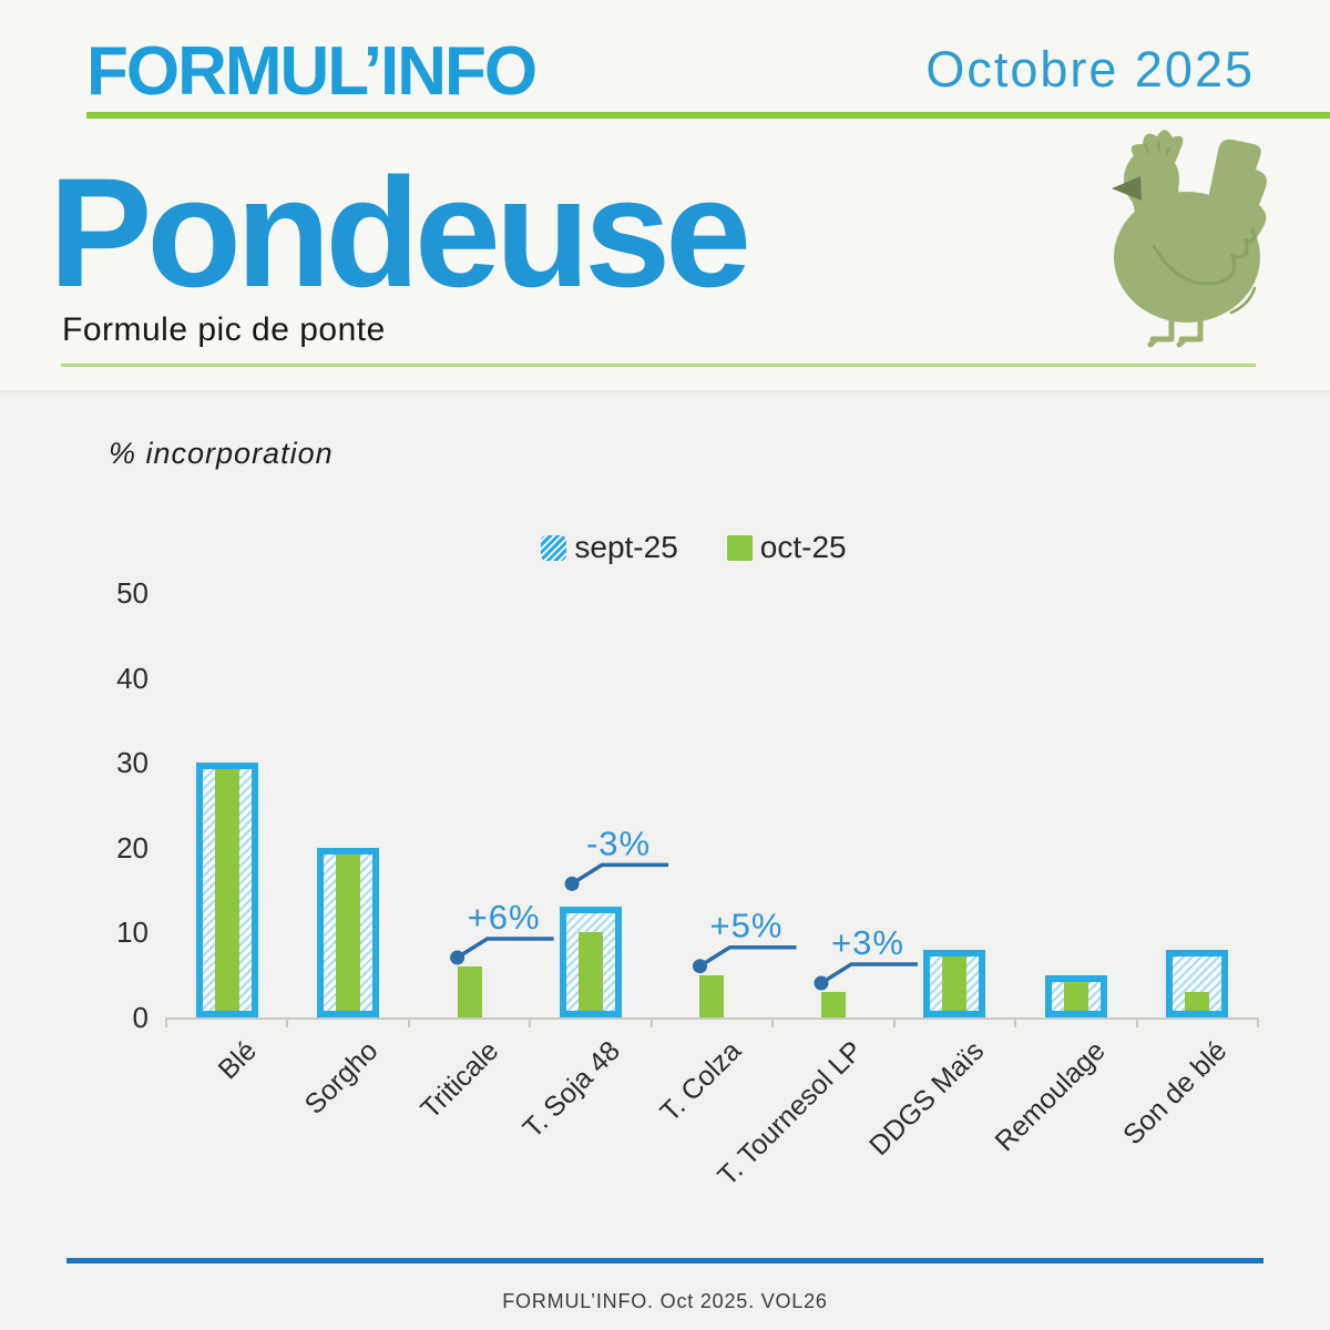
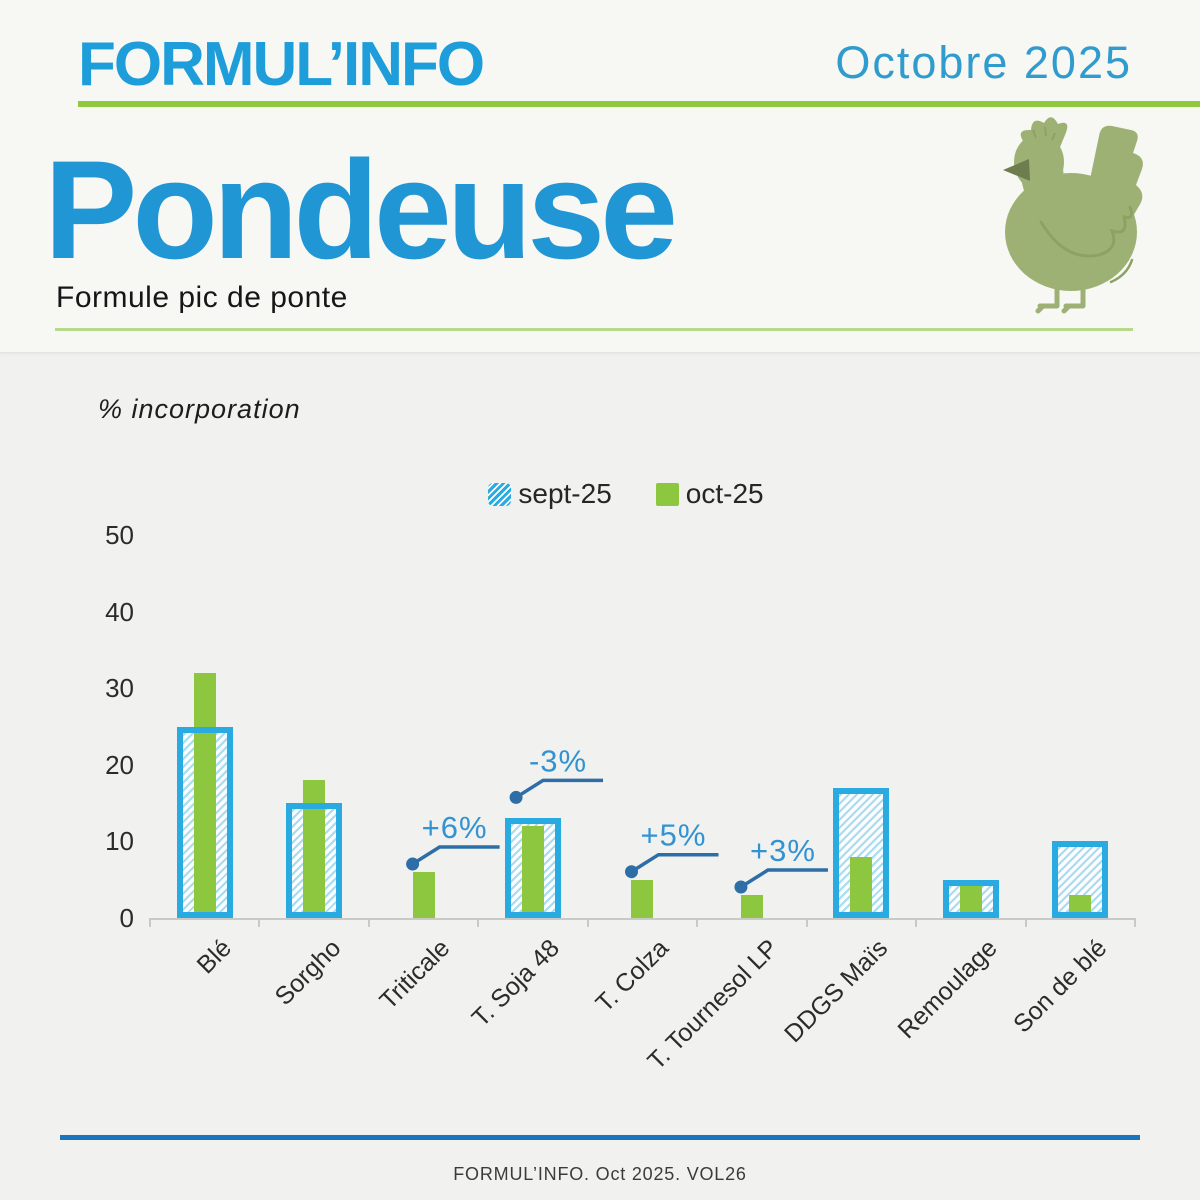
sept-25/Blé: 30 -> 25
oct-25/Blé: 30 -> 32
sept-25/Sorgho: 20 -> 15
oct-25/Sorgho: 20 -> 18
oct-25/T. Soja 48: 10 -> 12
sept-25/DDGS Maïs: 8 -> 17
sept-25/Son de blé: 8 -> 10
